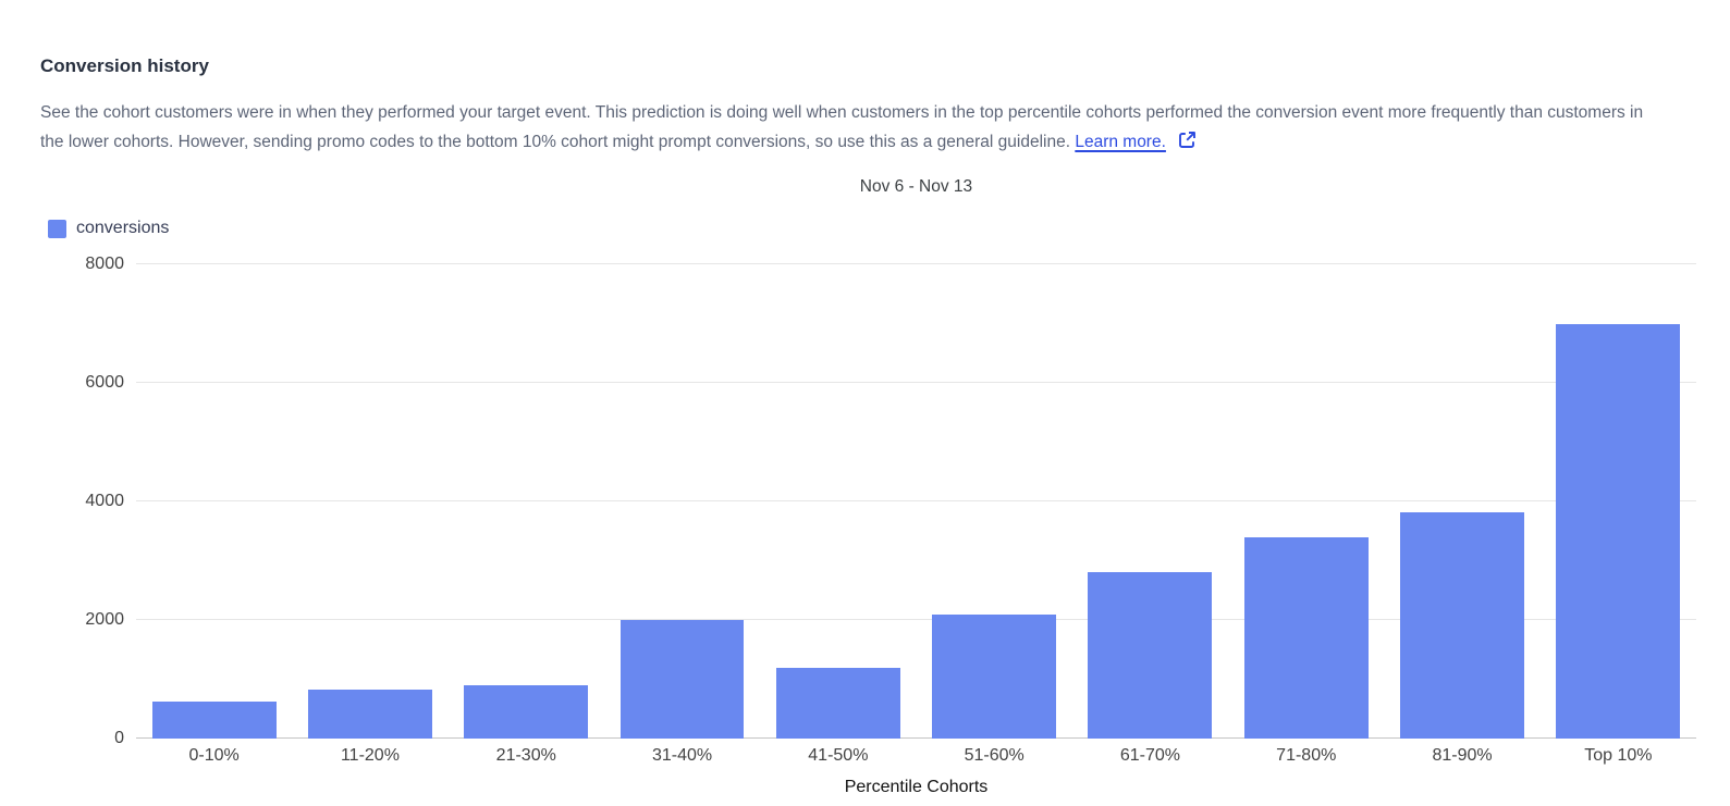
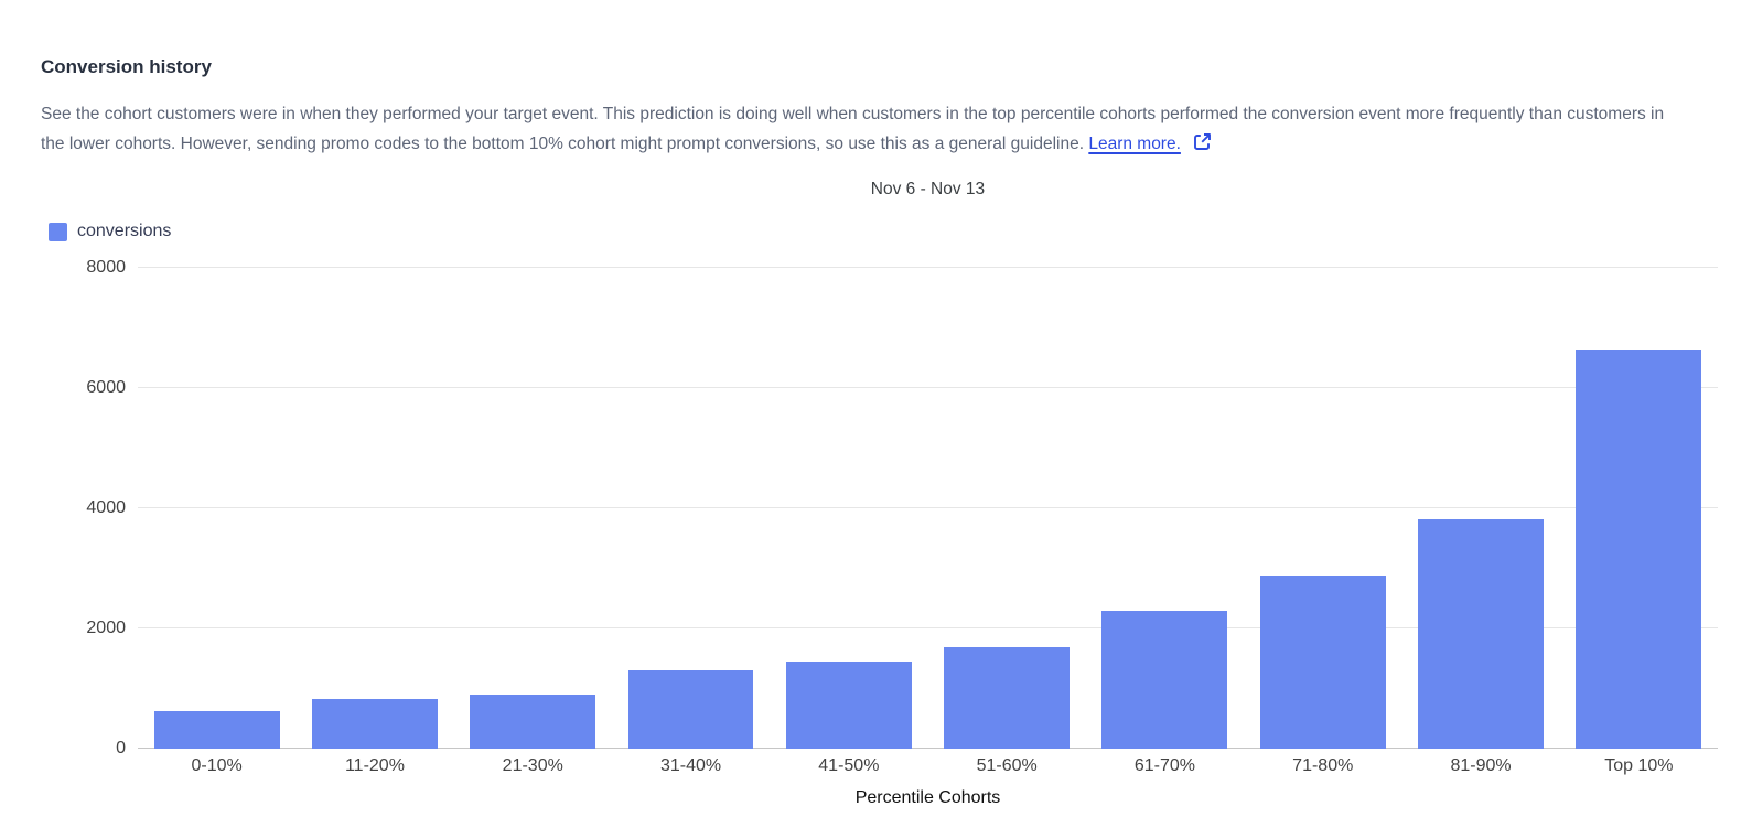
31-40%: 2000 -> 1300
41-50%: 1200 -> 1400
51-60%: 2100 -> 1700
61-70%: 2800 -> 2300
71-80%: 3400 -> 2900
Top 10%: 7000 -> 6600
